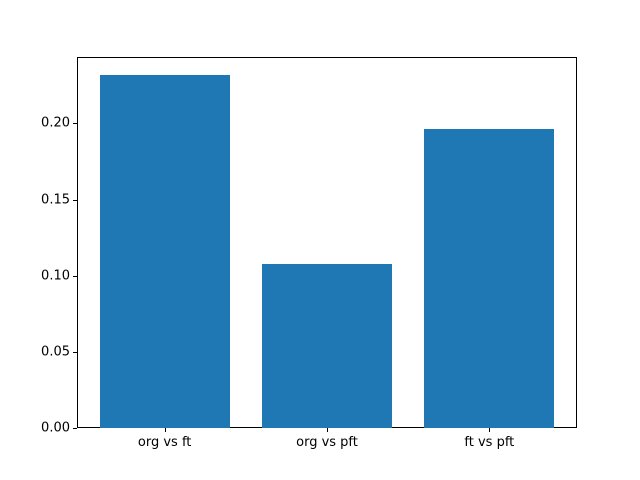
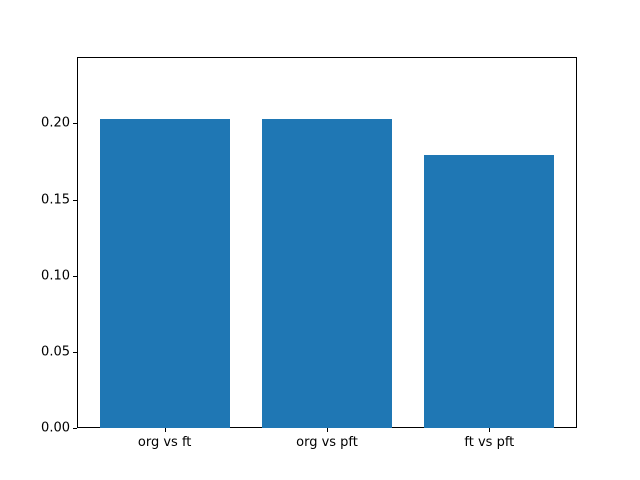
org vs ft: 0.232 -> 0.203
org vs pft: 0.108 -> 0.203
ft vs pft: 0.196 -> 0.179
